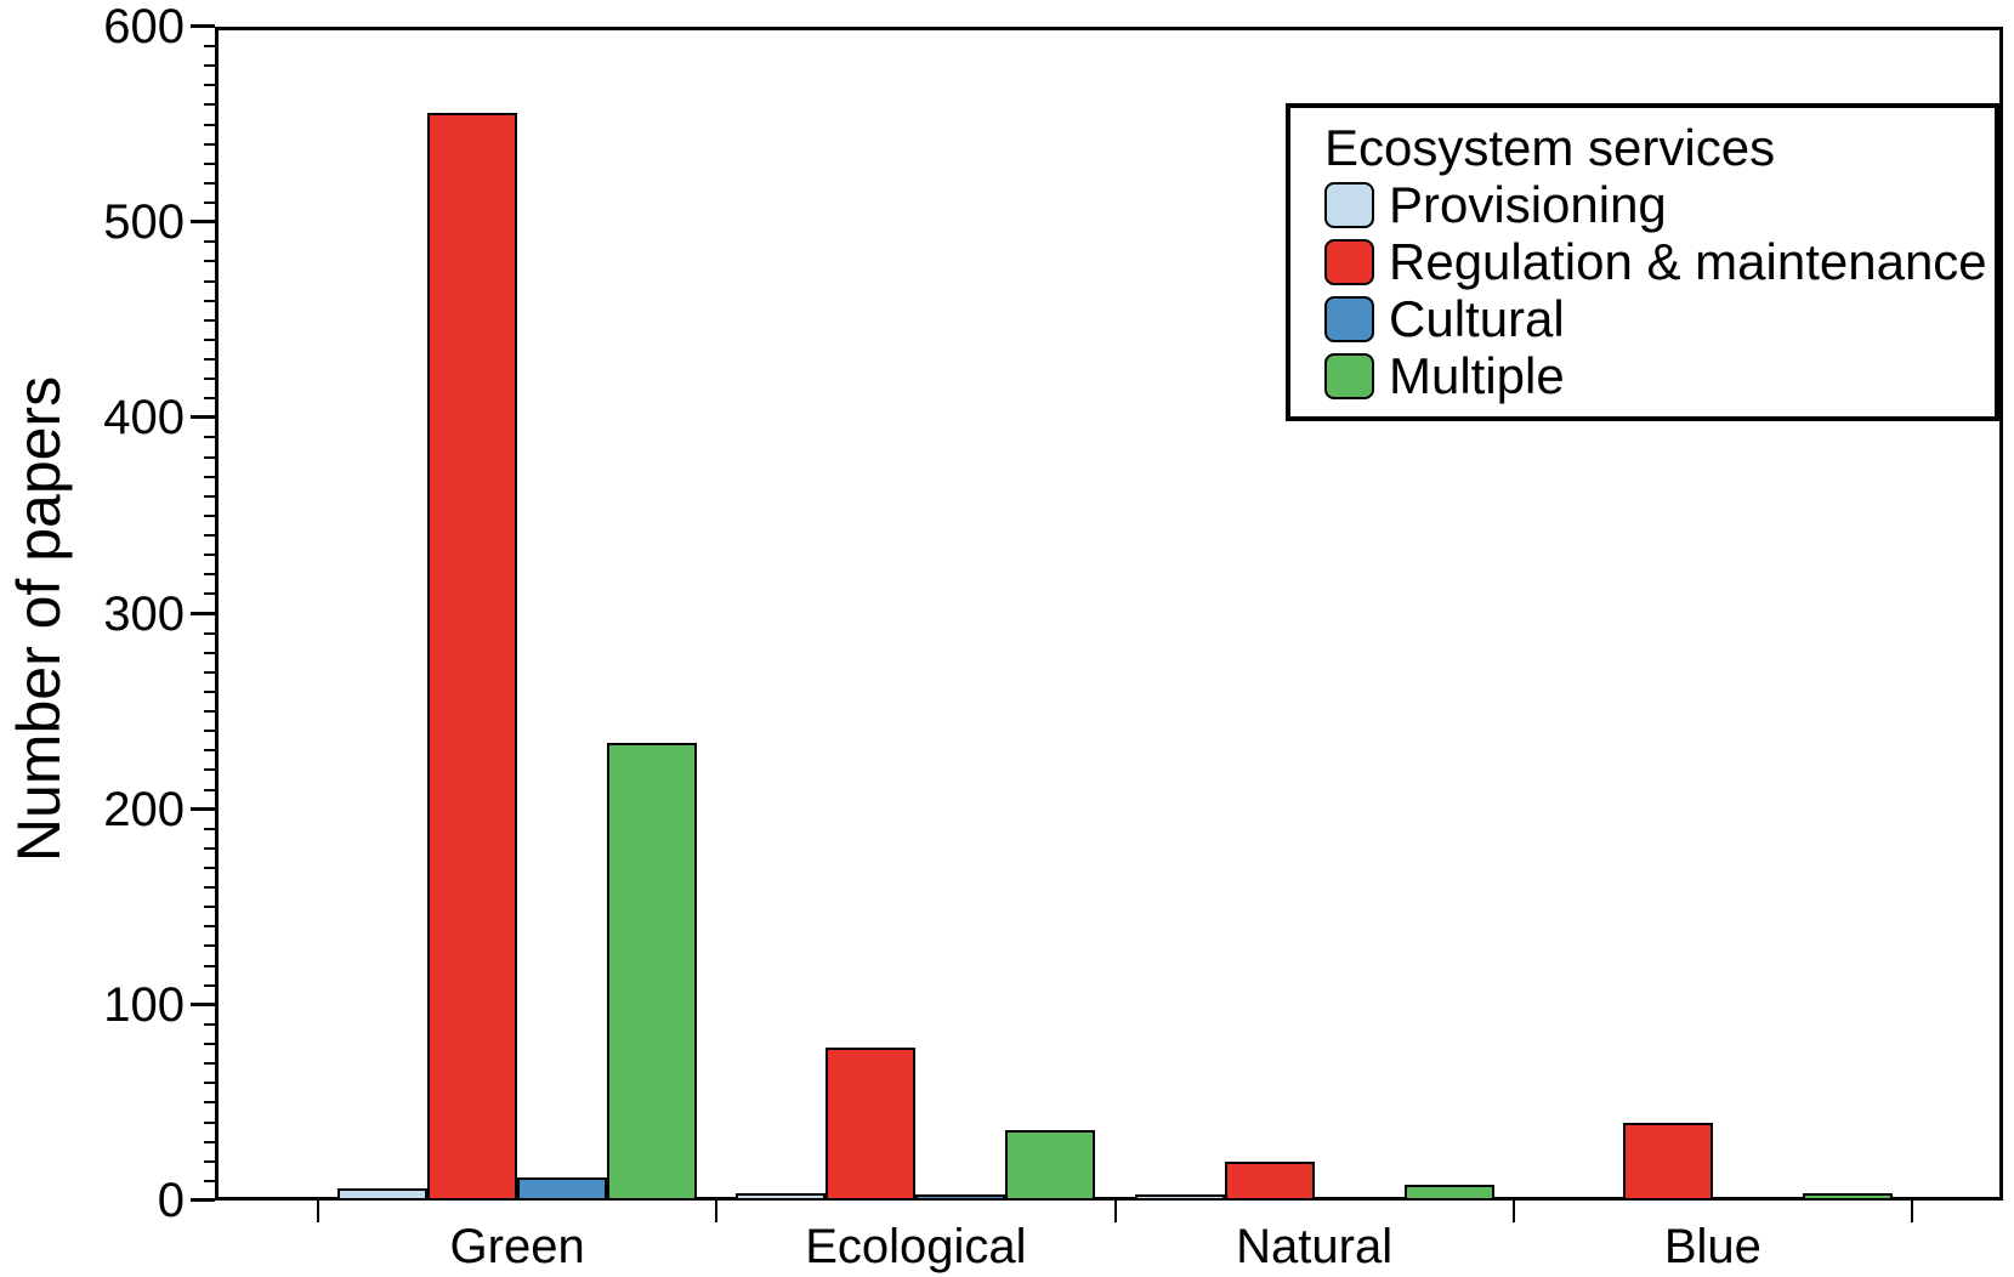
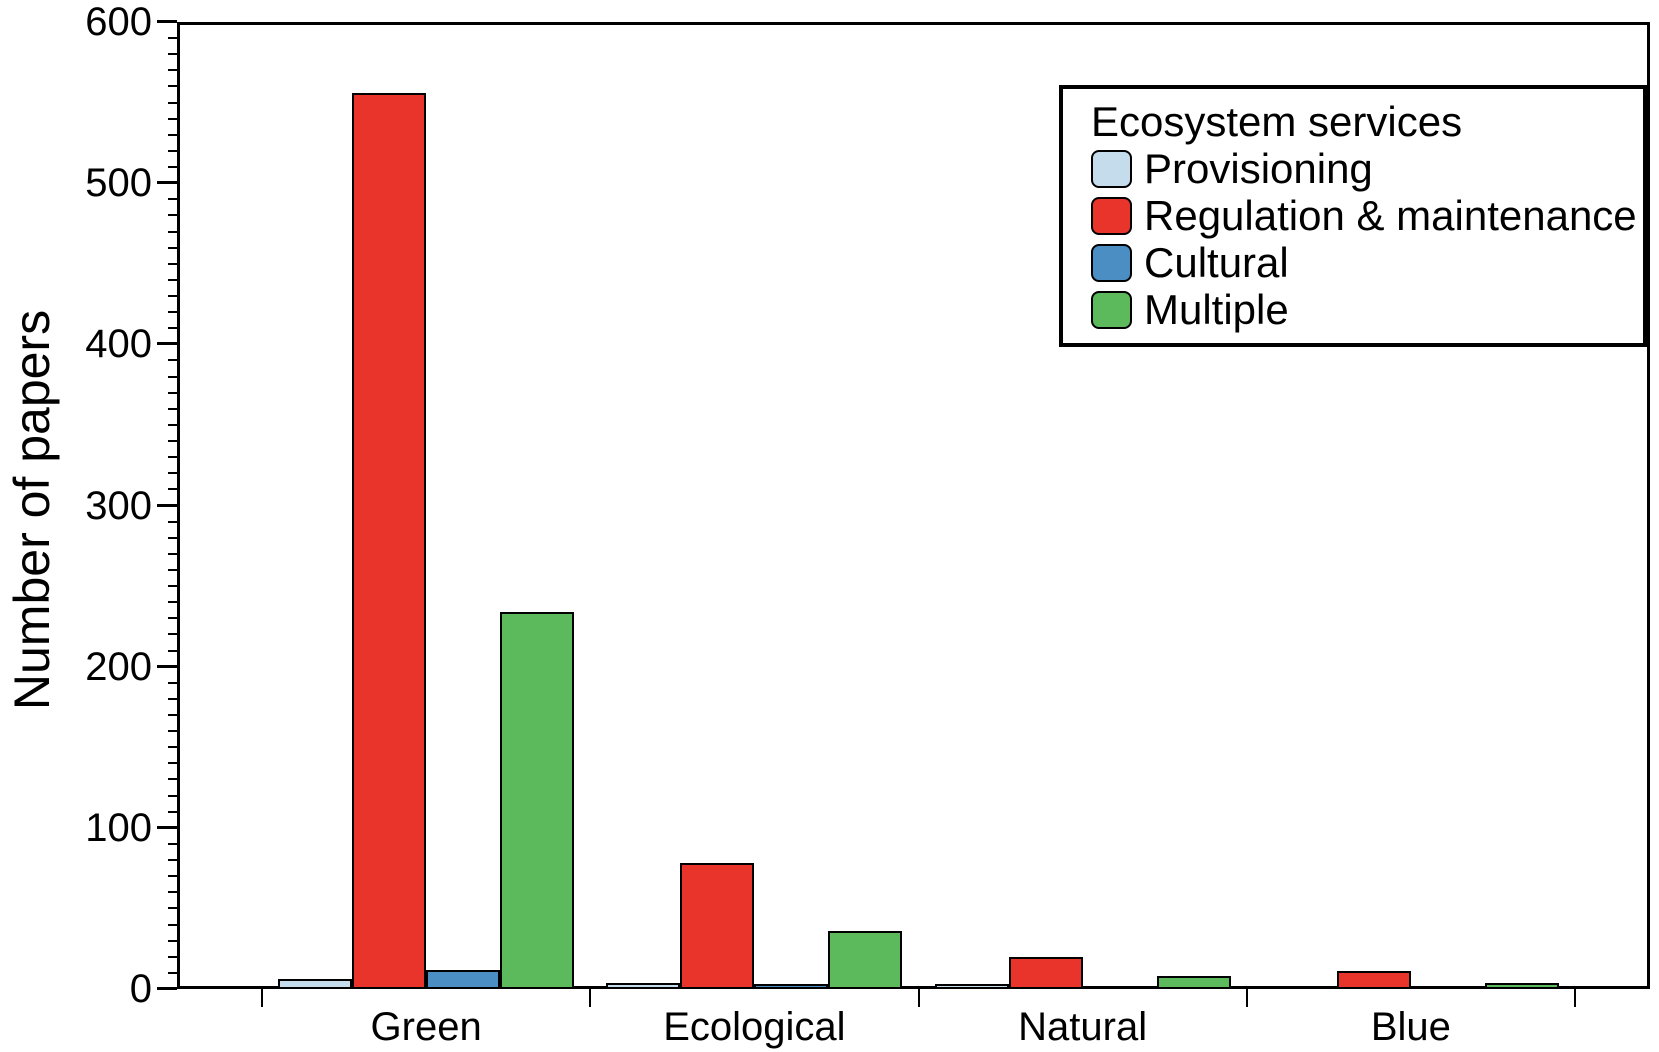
Regulation & maintenance/Blue: 40 -> 11
